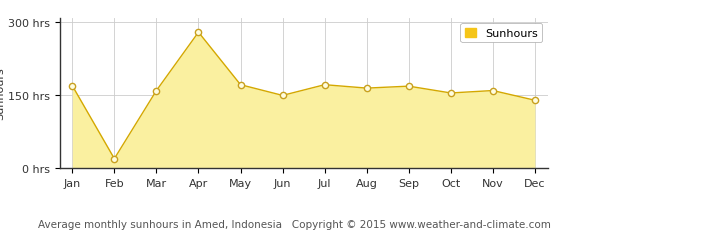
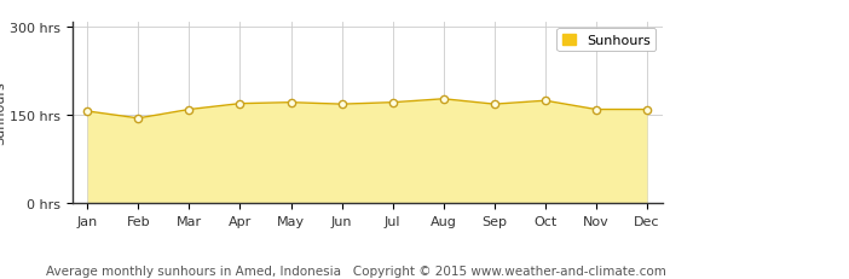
Jan: 170 hrs -> 157 hrs
Feb: 20 hrs -> 145 hrs
Apr: 280 hrs -> 170 hrs
Jun: 150 hrs -> 169 hrs
Aug: 165 hrs -> 178 hrs
Oct: 155 hrs -> 175 hrs
Dec: 140 hrs -> 160 hrs
